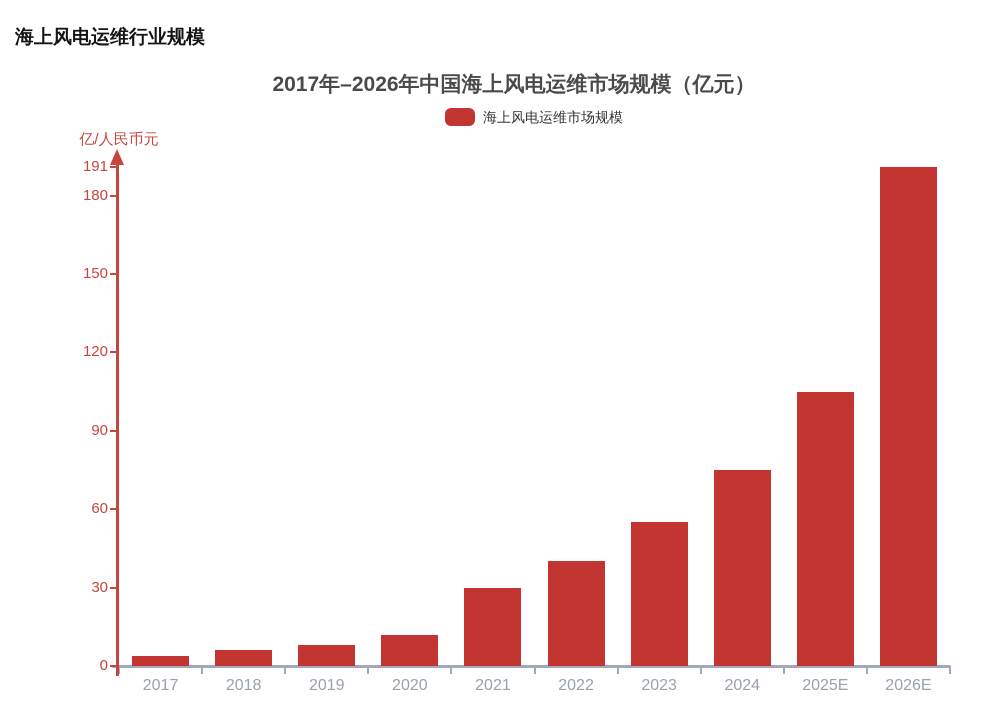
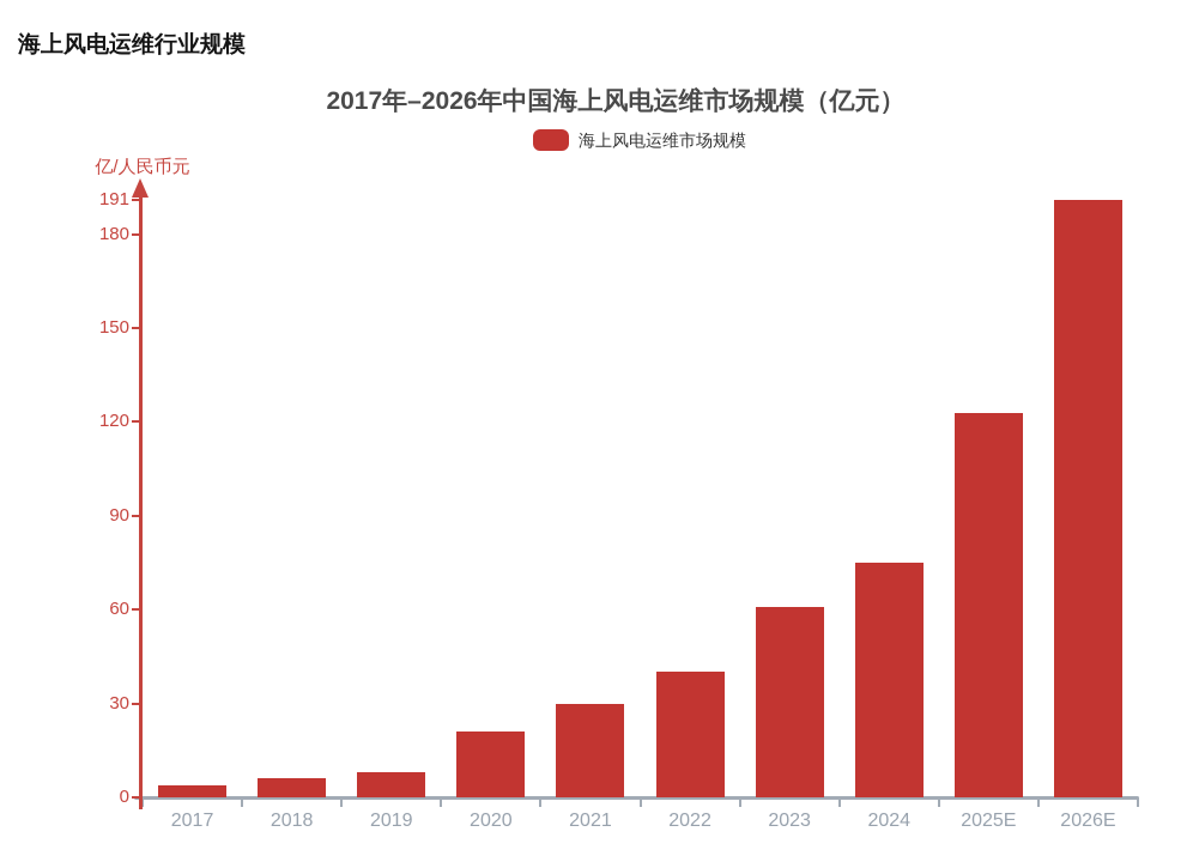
2020: 12 -> 21
2023: 55 -> 61
2025E: 105 -> 123
